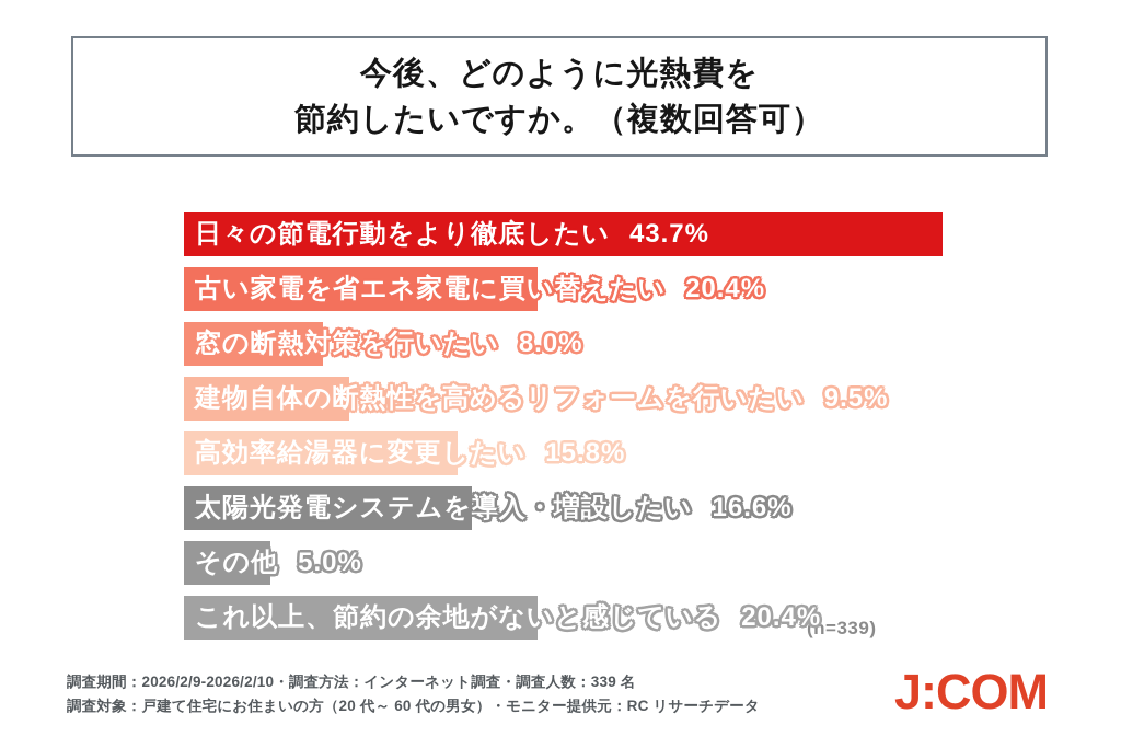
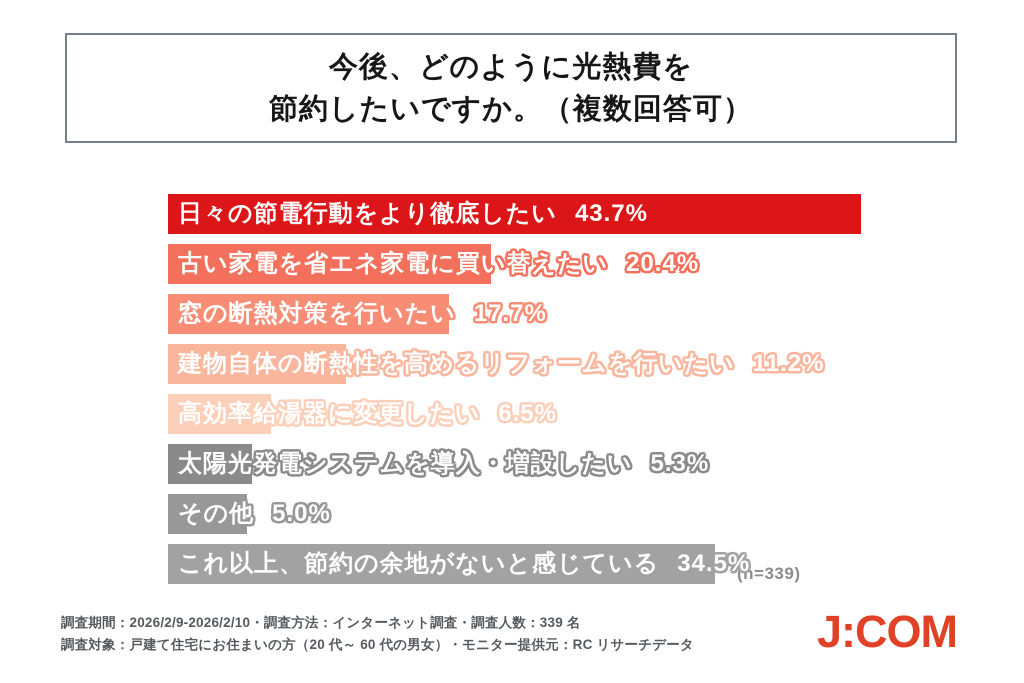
窓の断熱対策を行いたい: 8.0% -> 17.7%
建物自体の断熱性を高めるリフォームを行いたい: 9.5% -> 11.2%
高効率給湯器に変更したい: 15.8% -> 6.5%
太陽光発電システムを導入・増設したい: 16.6% -> 5.3%
これ以上、節約の余地がないと感じている: 20.4% -> 34.5%
